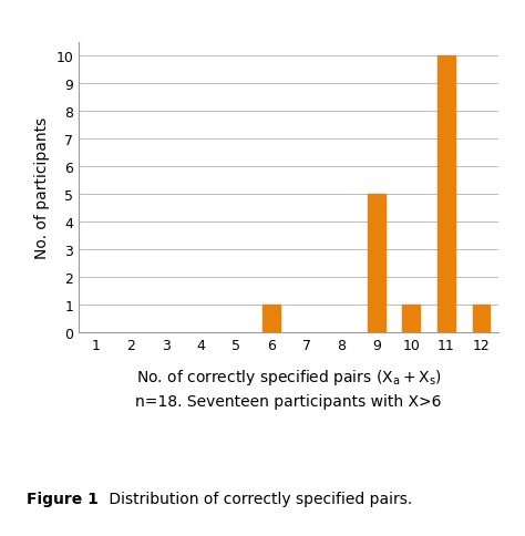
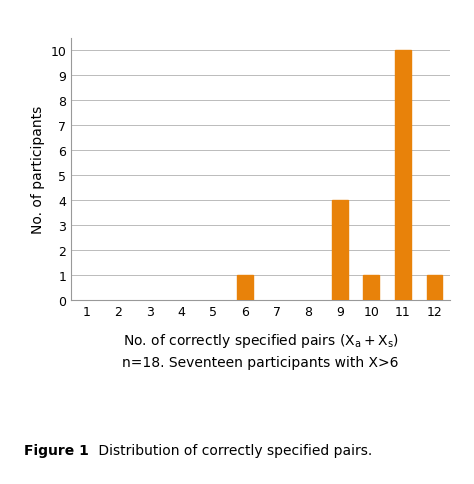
9: 5 -> 4
